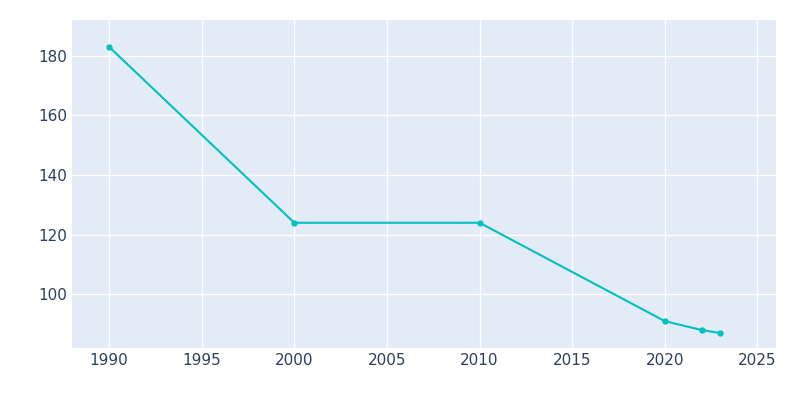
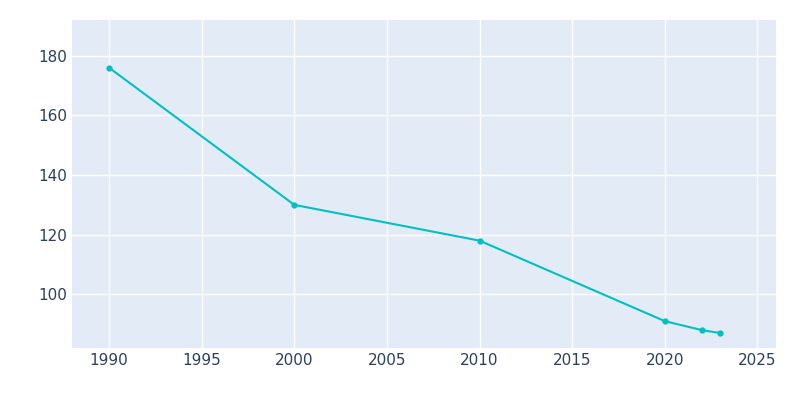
1990: 183 -> 176
2000: 124 -> 130
2010: 124 -> 118
